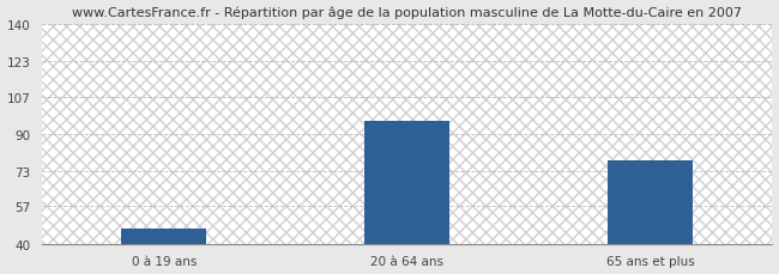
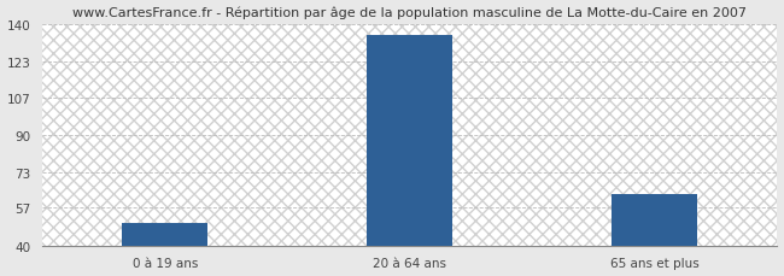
0 à 19 ans: 47 -> 50
20 à 64 ans: 96 -> 135
65 ans et plus: 78 -> 63
